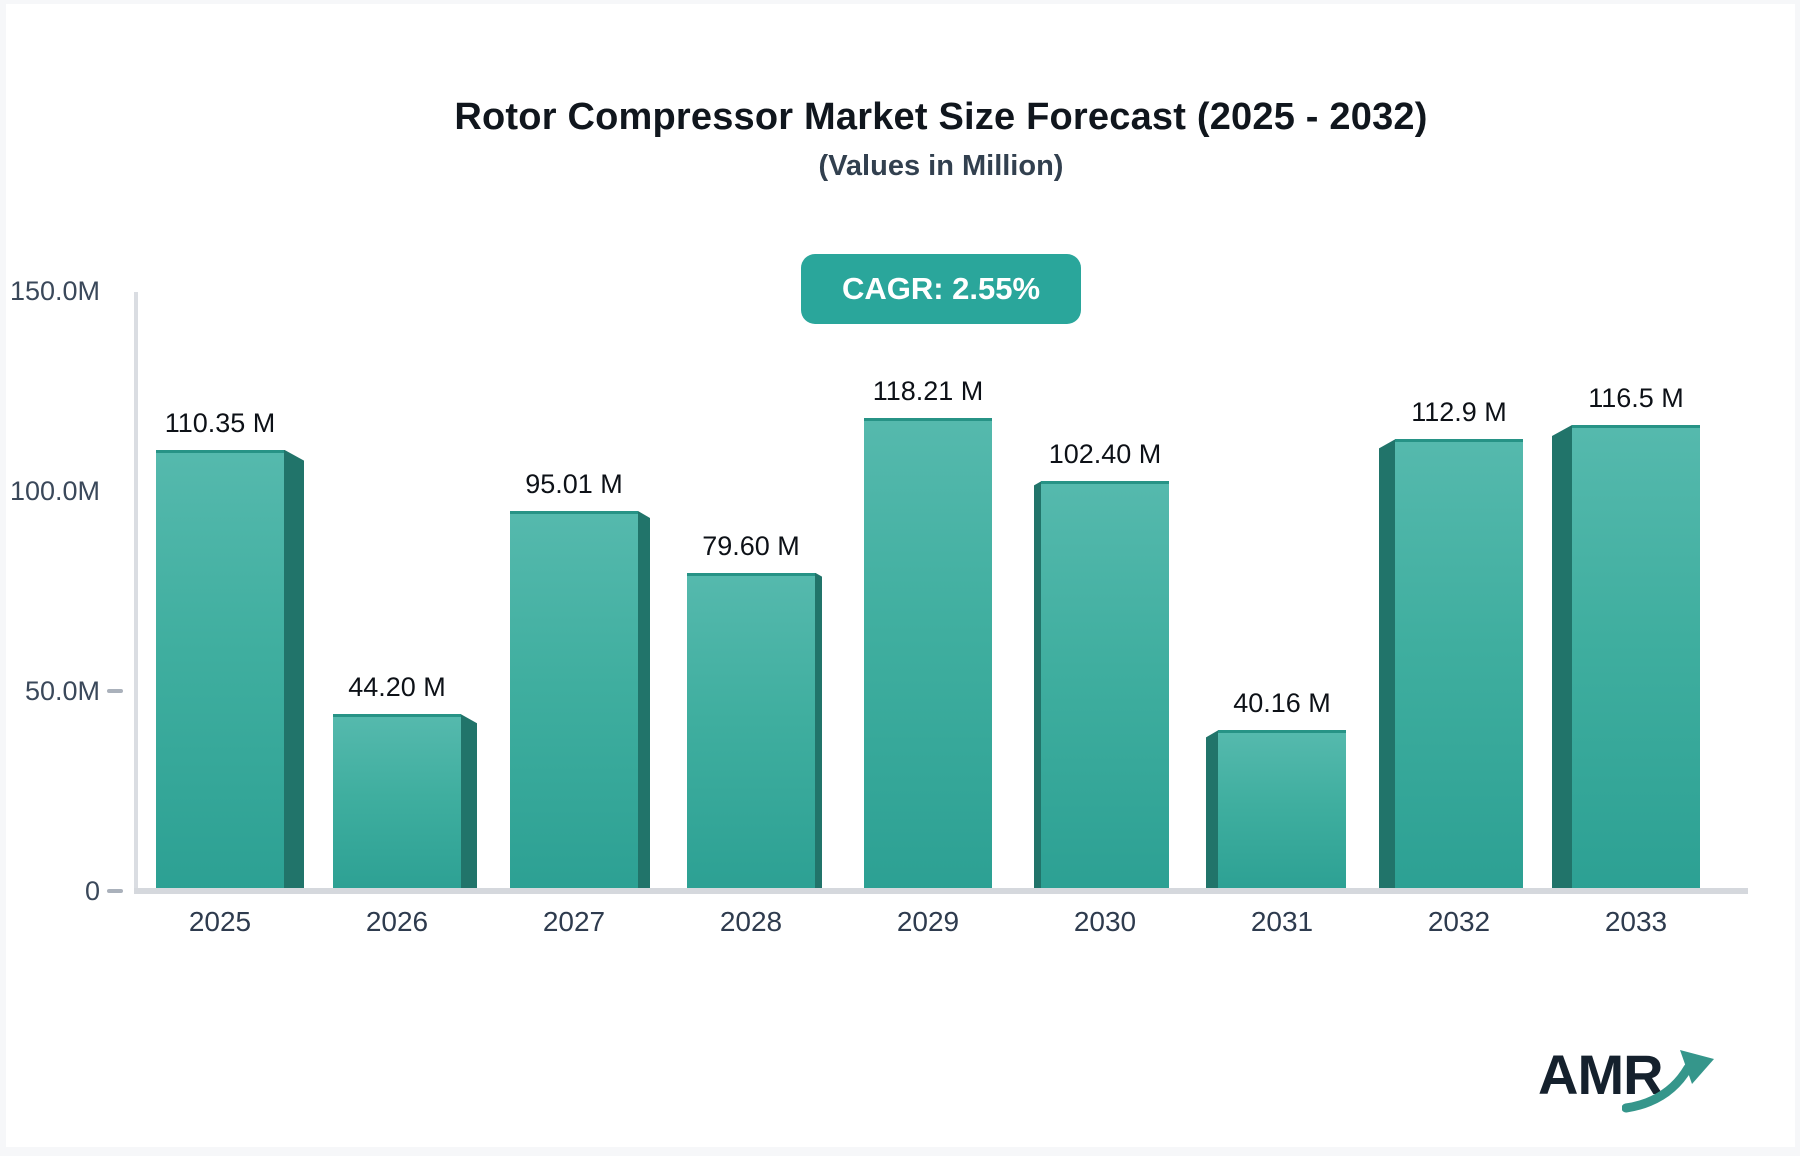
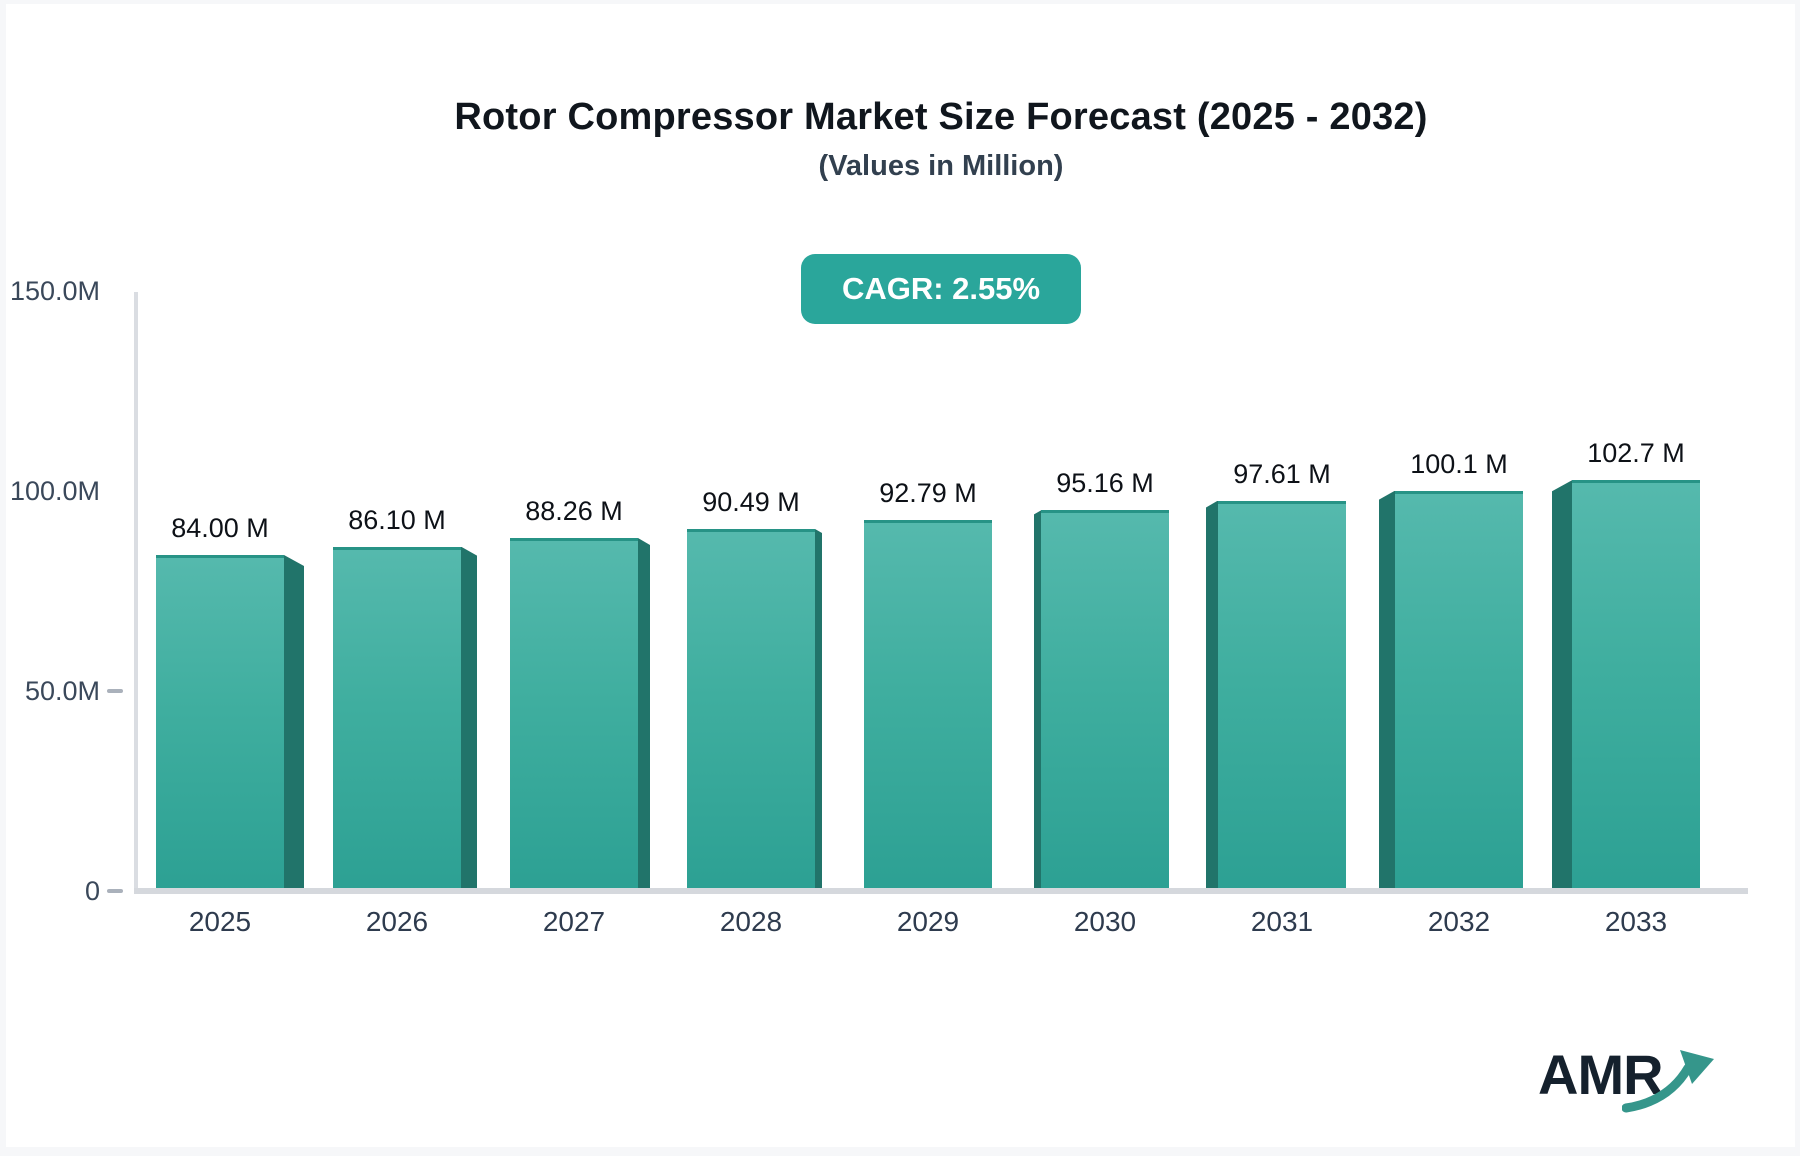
2025: 110.35 -> 84.00
2026: 44.20 -> 86.10
2027: 95.01 -> 88.26
2028: 79.60 -> 90.49
2029: 118.21 -> 92.79
2030: 102.40 -> 95.16
2031: 40.16 -> 97.61
2032: 112.9 -> 100.1
2033: 116.5 -> 102.7
